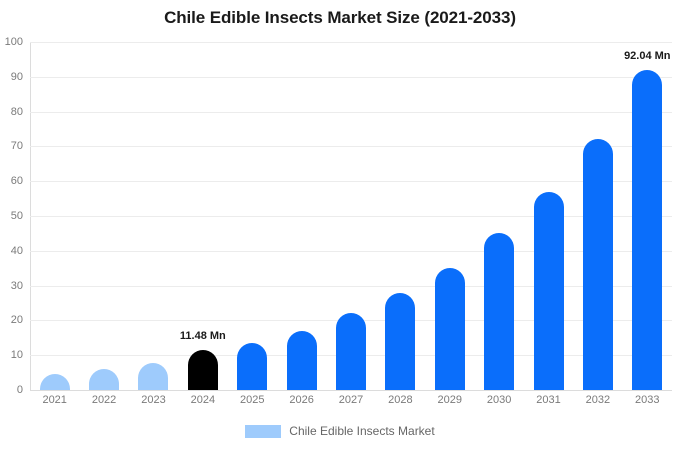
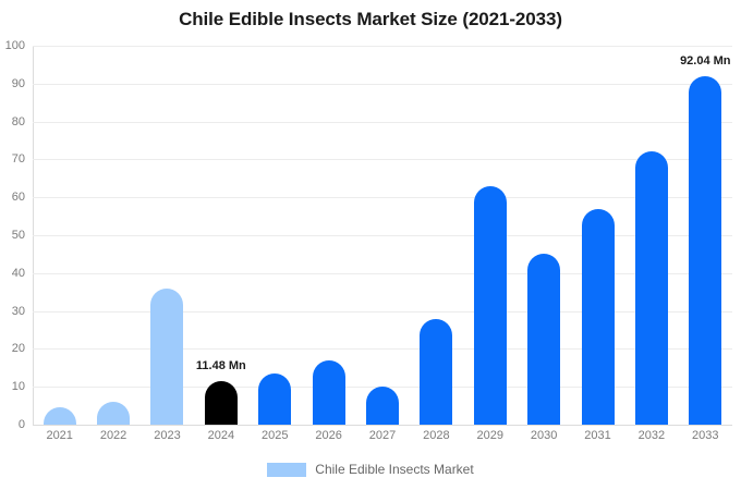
2023: 8 -> 36
2027: 22 -> 10
2029: 35 -> 63
